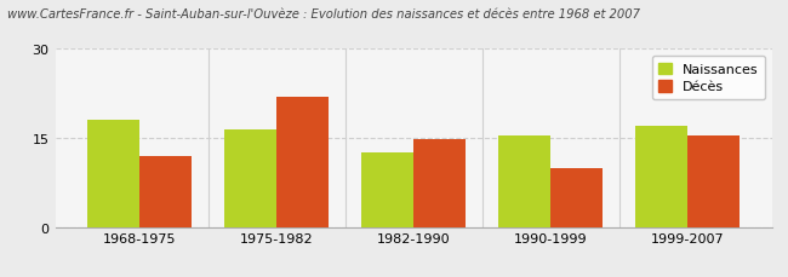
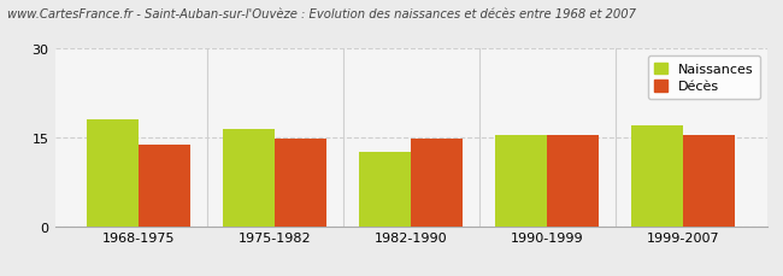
Décès/1968-1975: 12.0 -> 13.8
Décès/1975-1982: 22.0 -> 14.7
Décès/1990-1999: 10.0 -> 15.5
